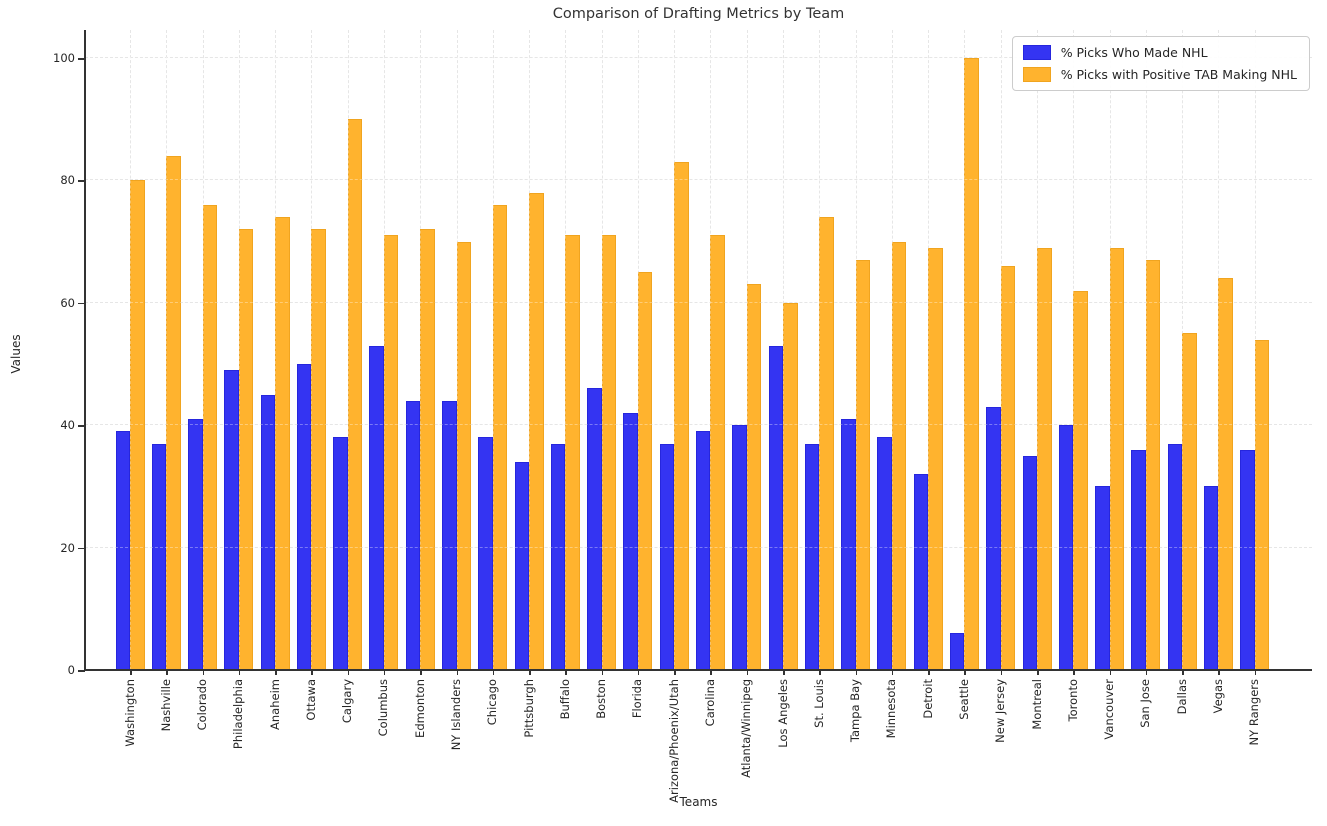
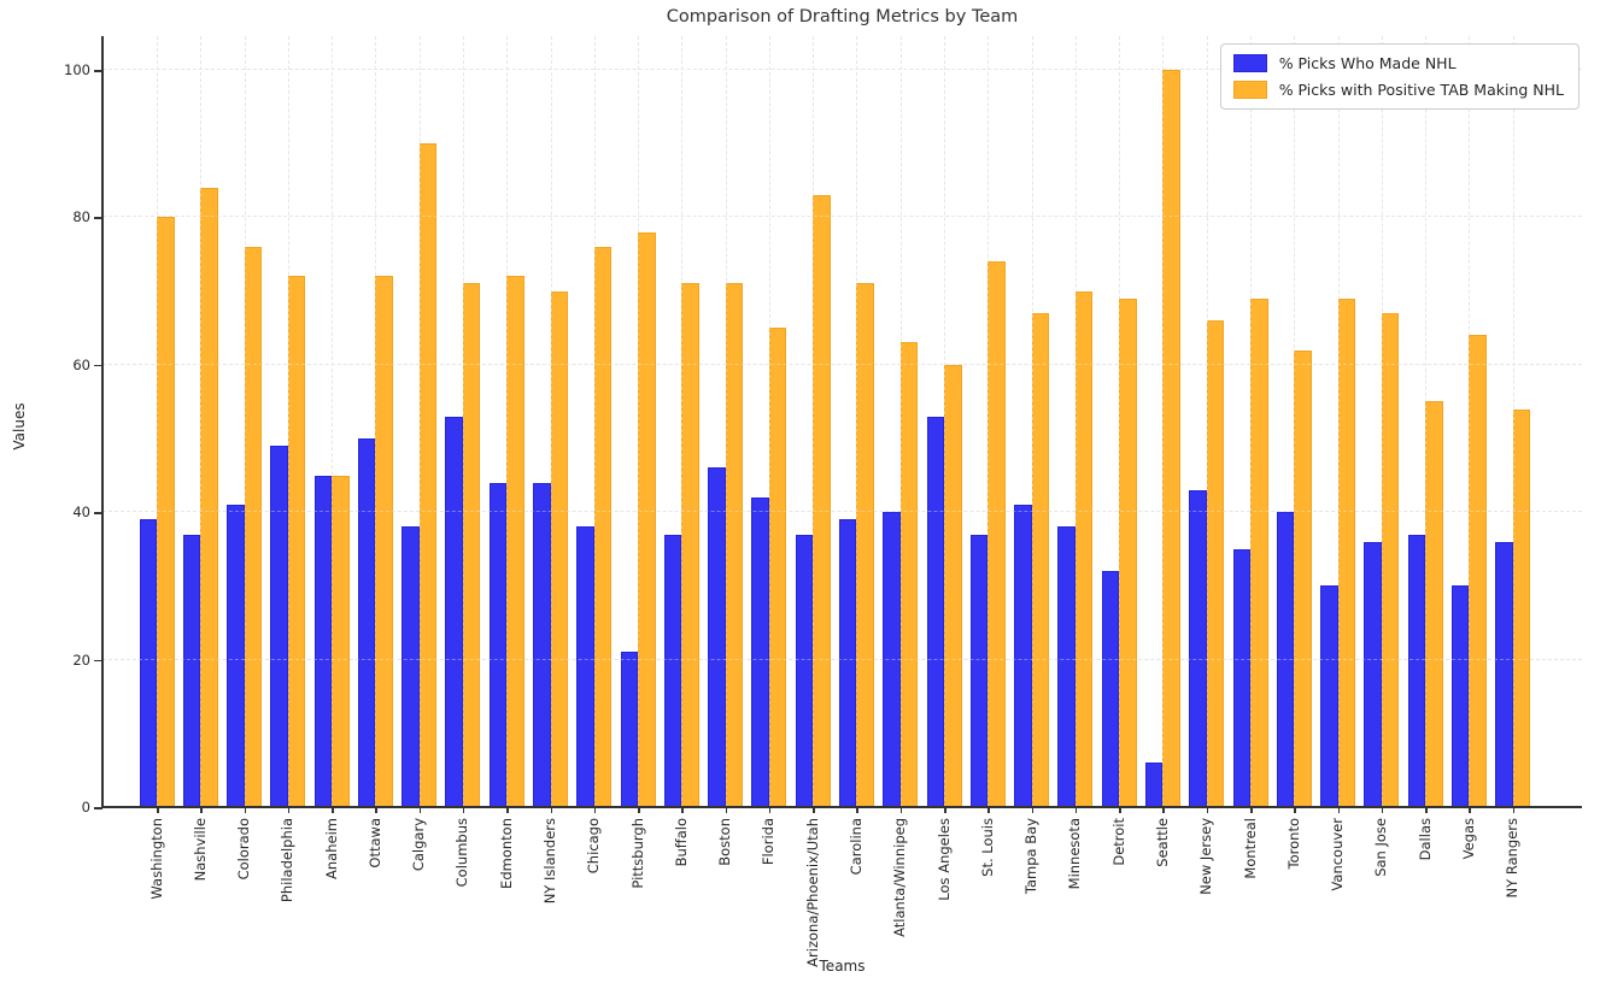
% Picks with Positive TAB Making NHL/Anaheim: 74 -> 45
% Picks Who Made NHL/Pittsburgh: 34 -> 21
